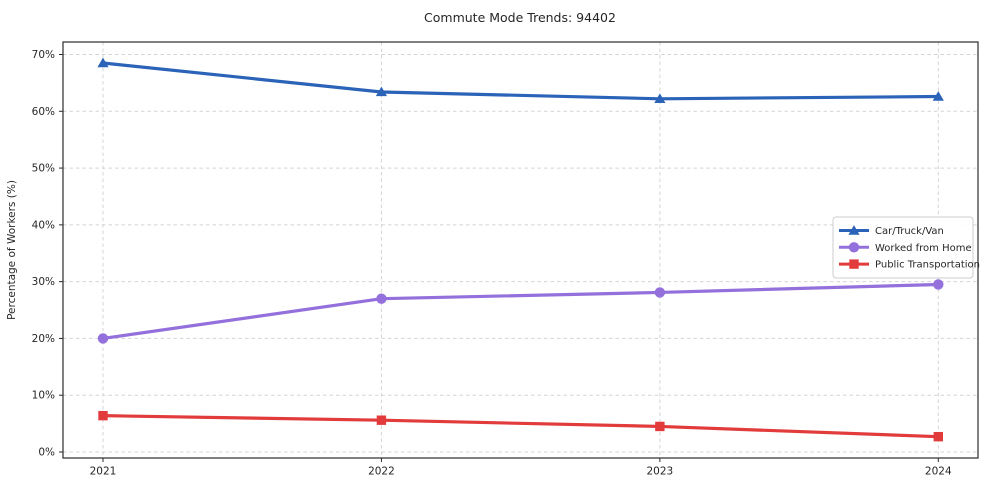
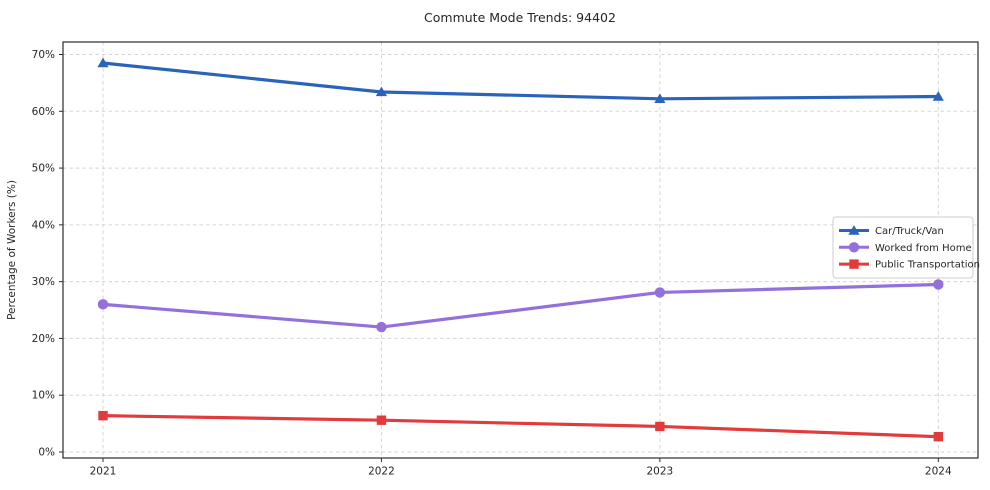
Worked from Home/2021: 20% -> 26%
Worked from Home/2022: 27% -> 22%
